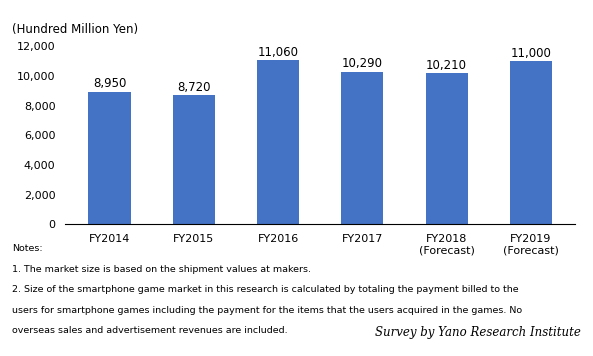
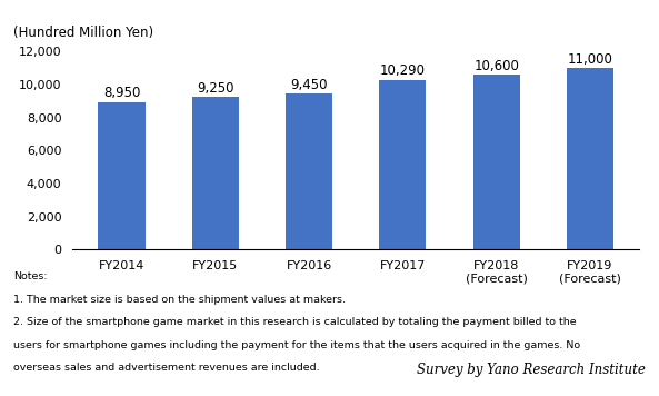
FY2015: 8,720 -> 9,250
FY2016: 11,060 -> 9,450
FY2018 (Forecast): 10,210 -> 10,600
